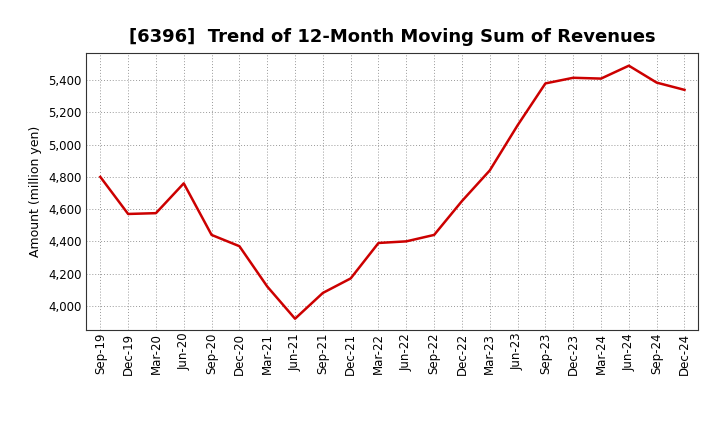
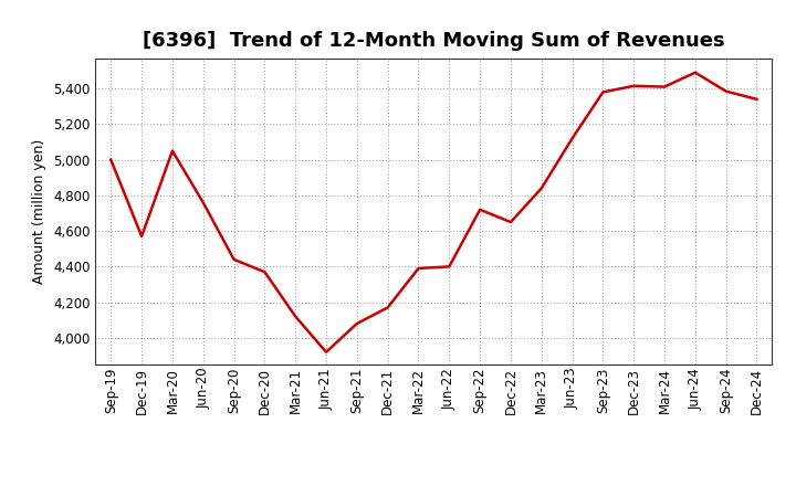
Sep-19: 4,800 -> 5,000
Mar-20: 4,580 -> 5,050
Sep-22: 4,440 -> 4,720
